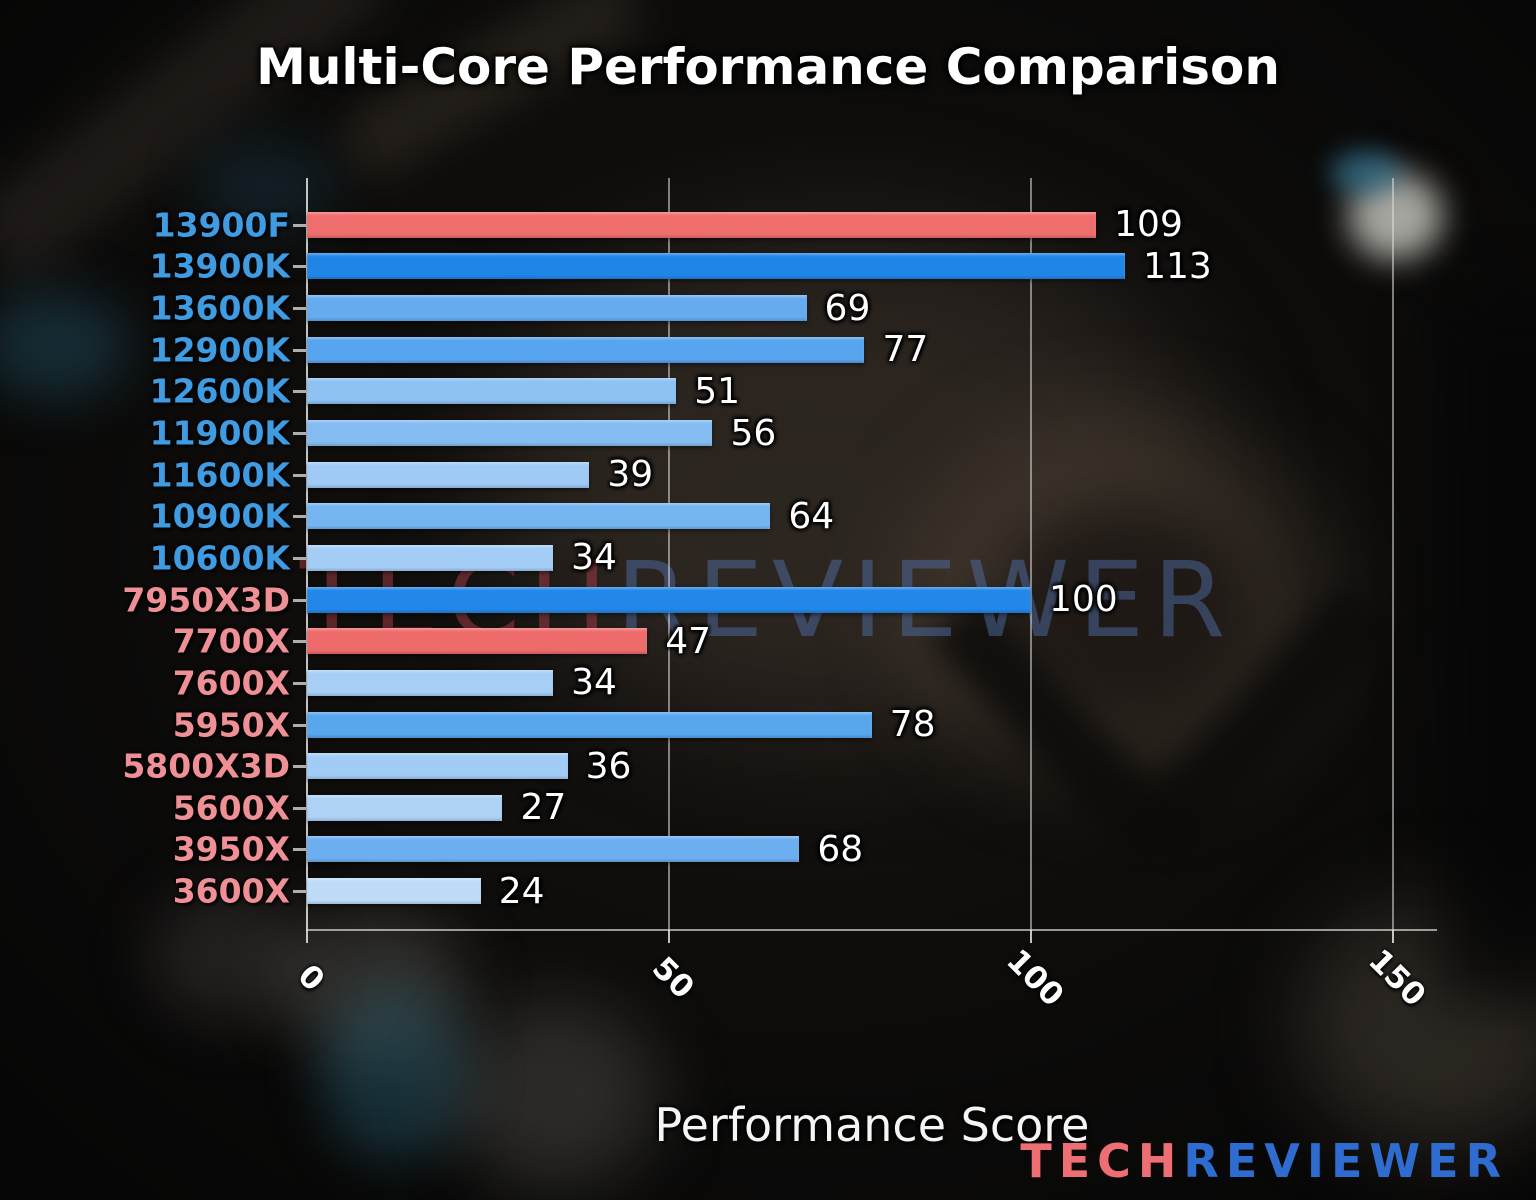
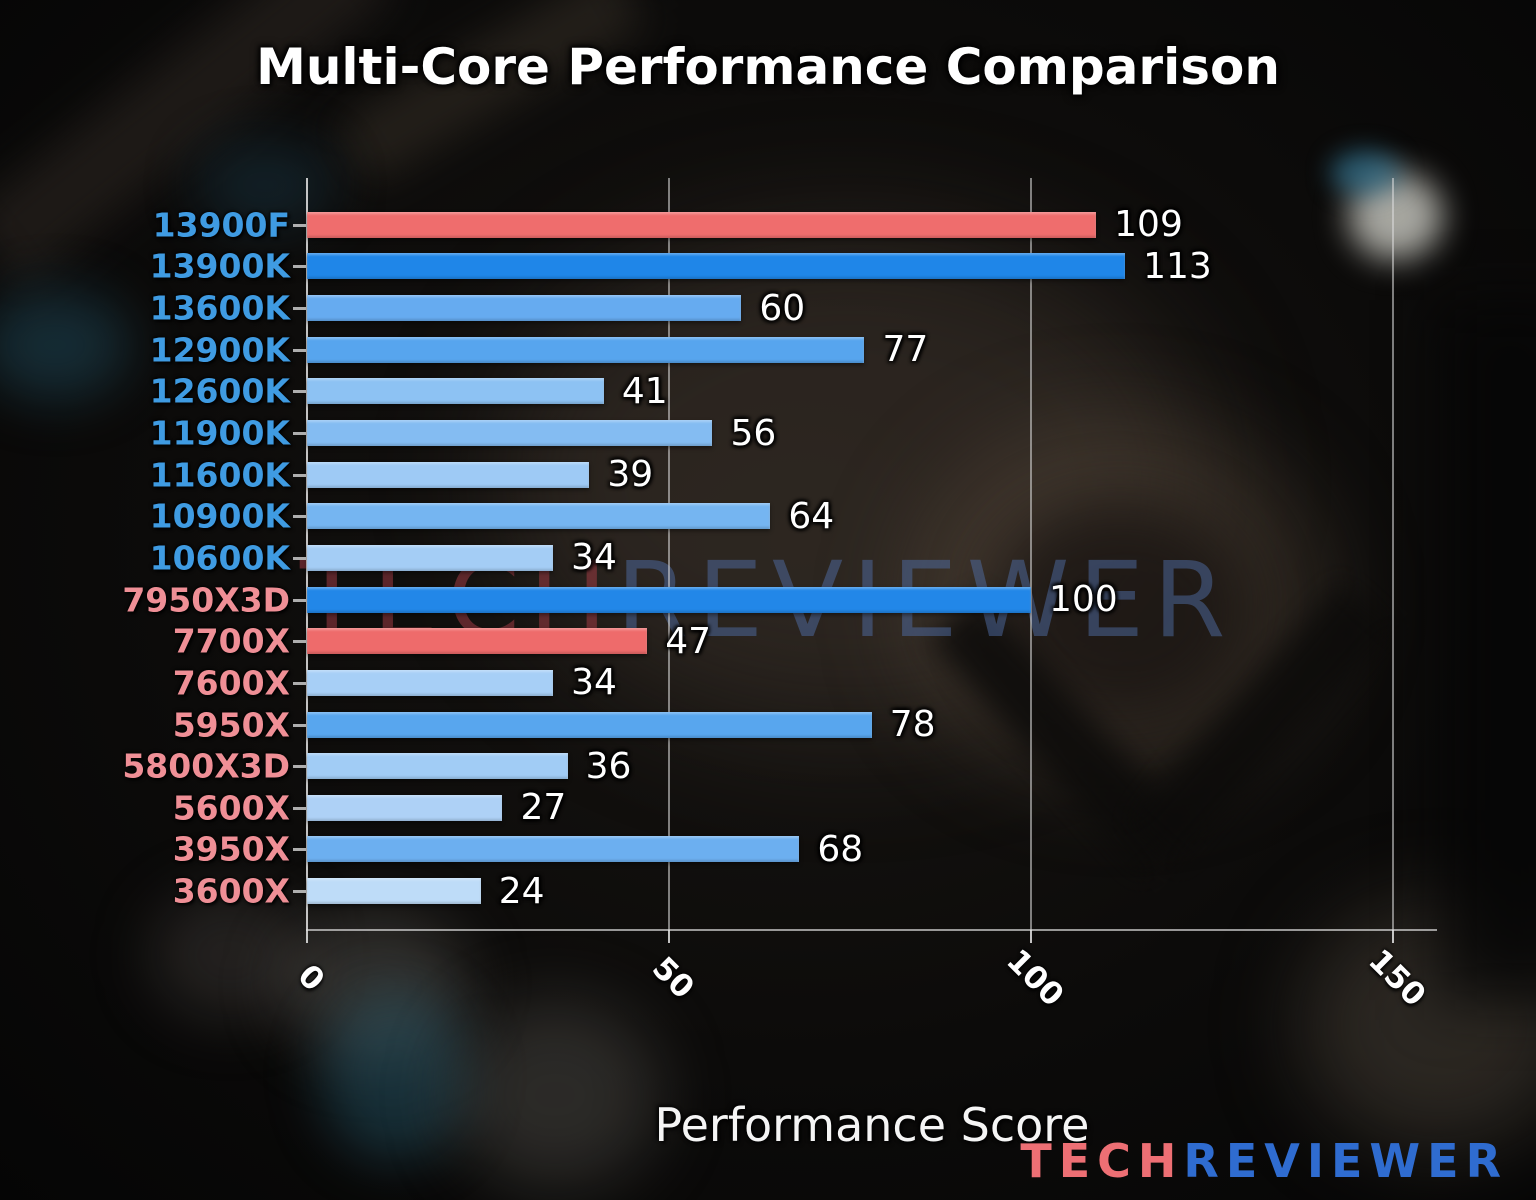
13600K: 69 -> 60
12600K: 51 -> 41
